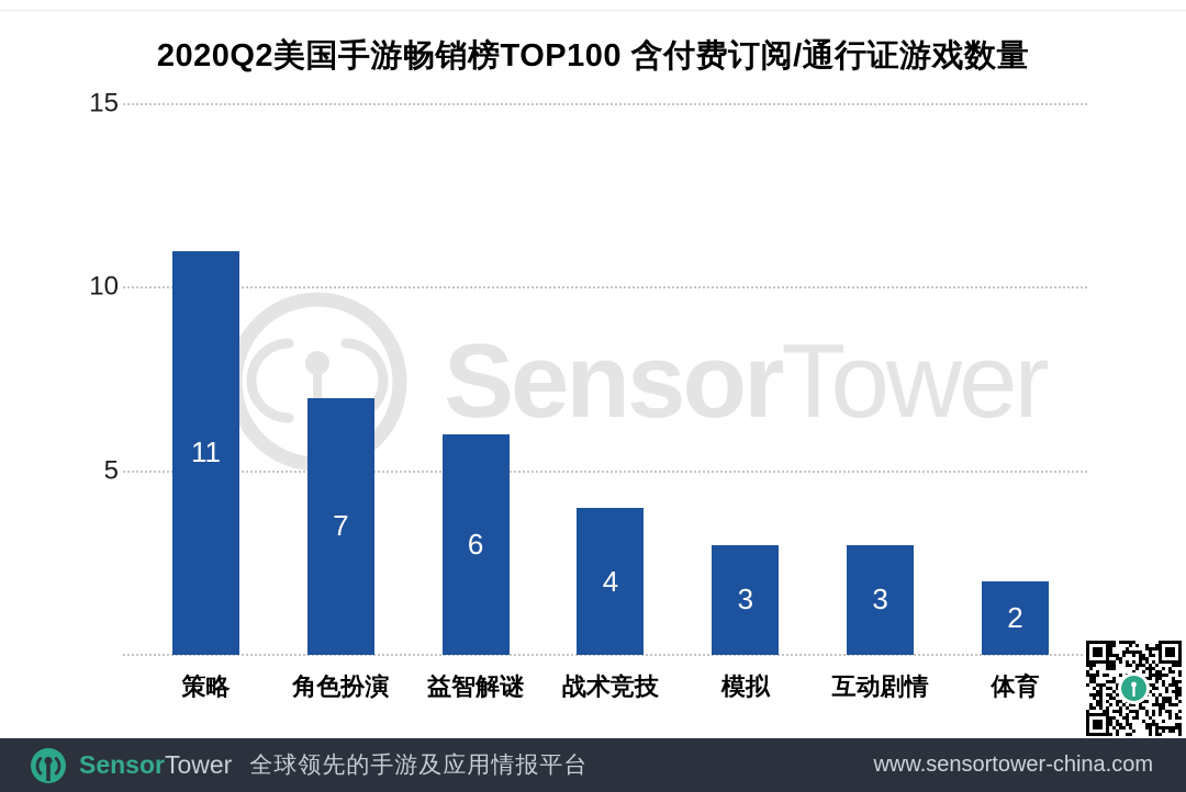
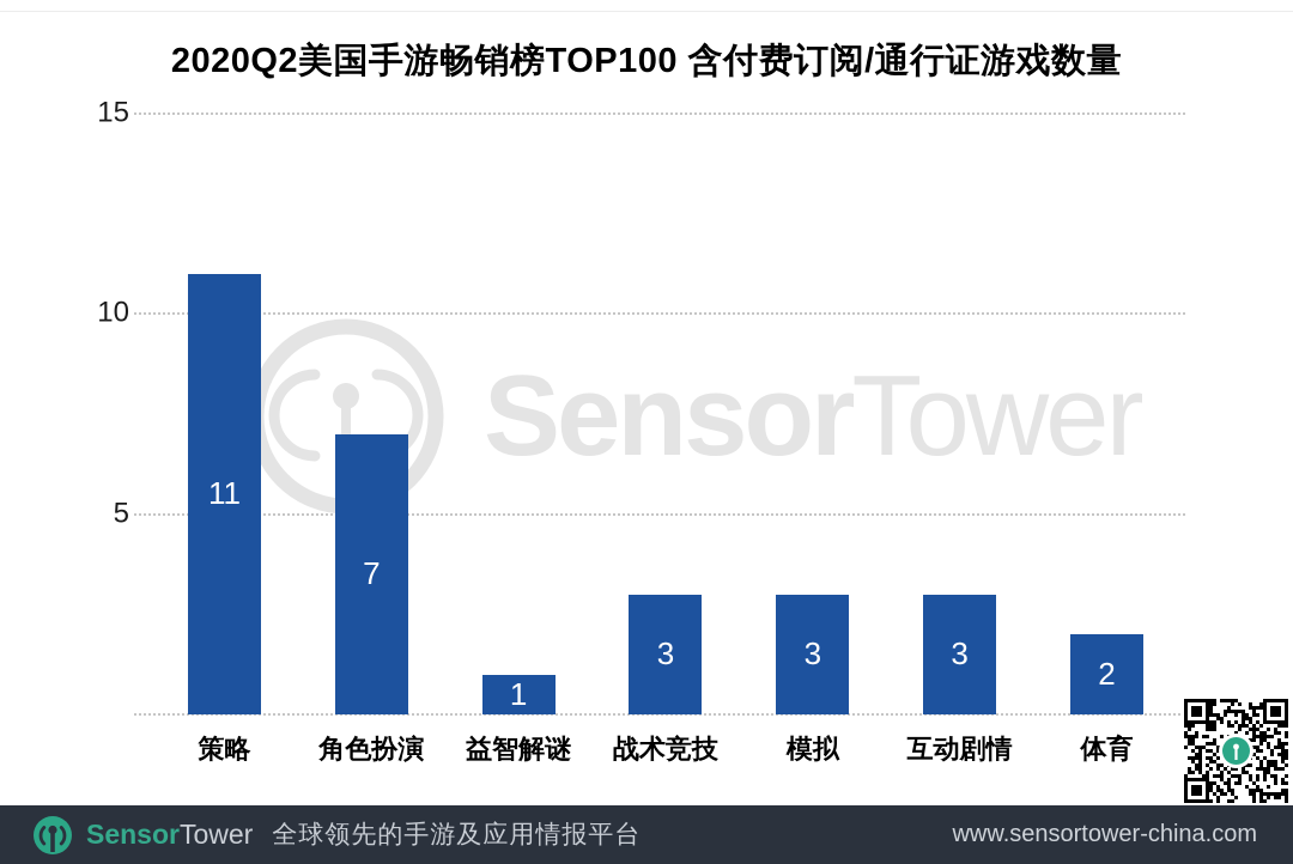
益智解谜: 6 -> 1
战术竞技: 4 -> 3
